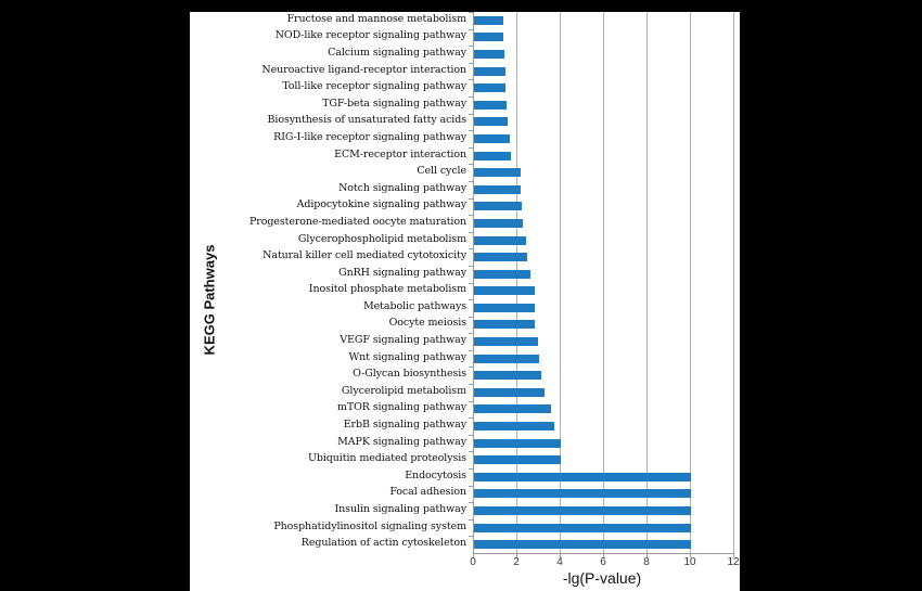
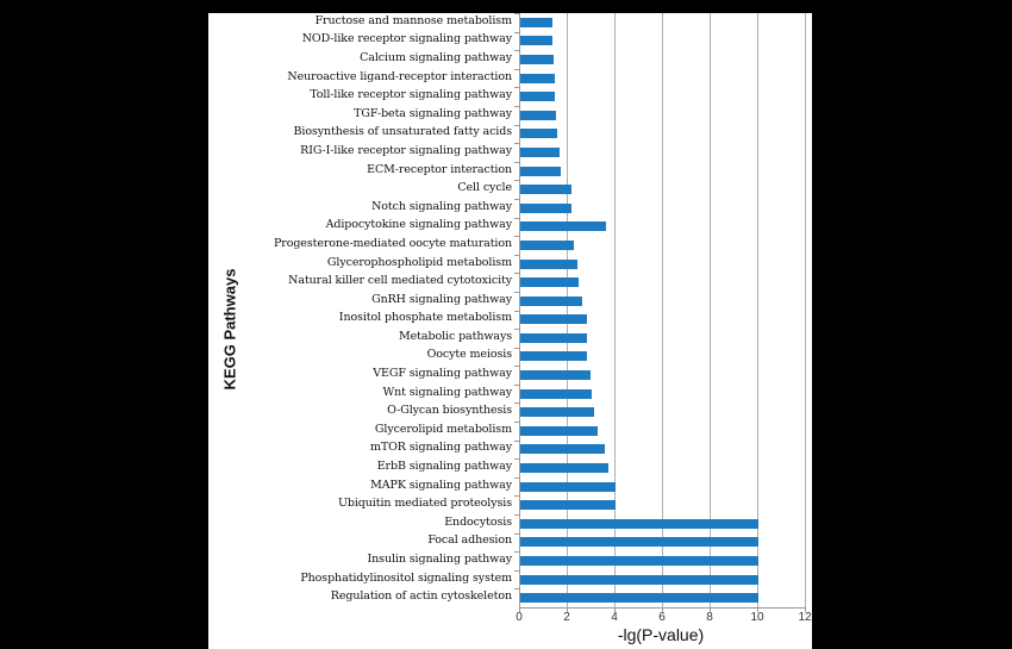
Adipocytokine signaling pathway: 2.2 -> 3.6
